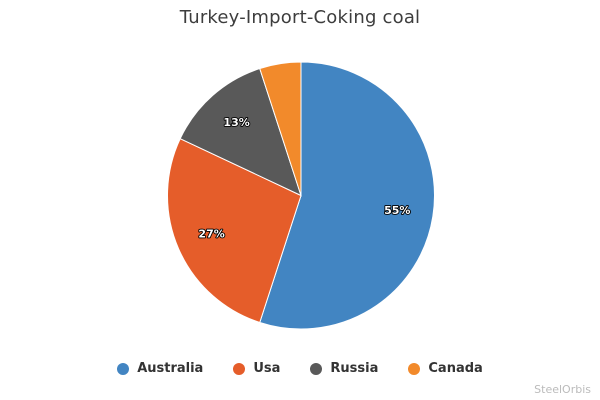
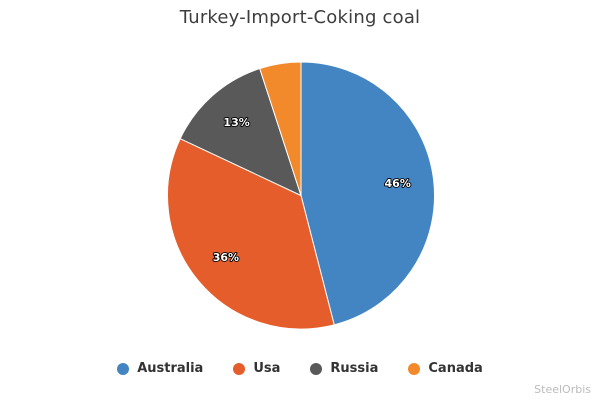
Australia: 55% -> 46%
Usa: 27% -> 36%
